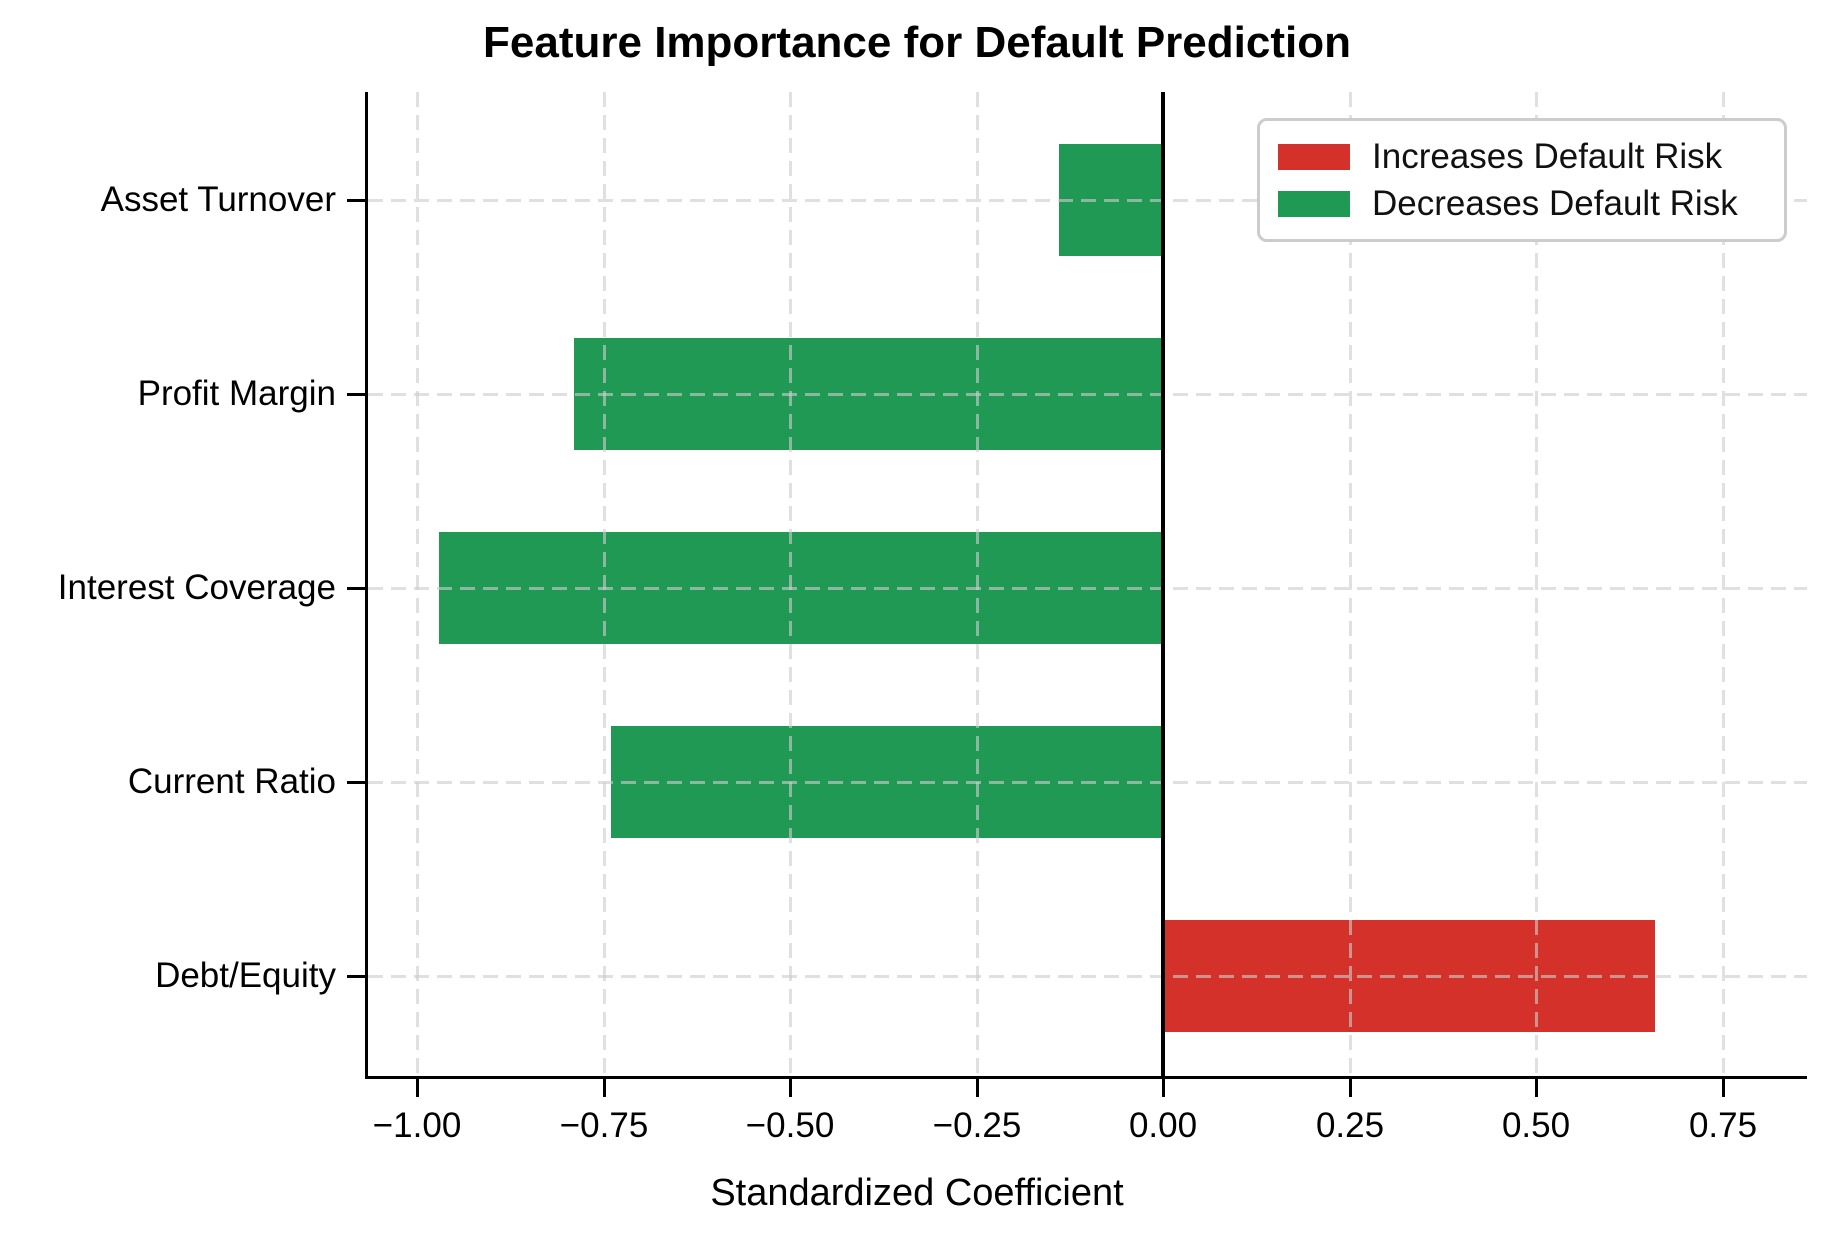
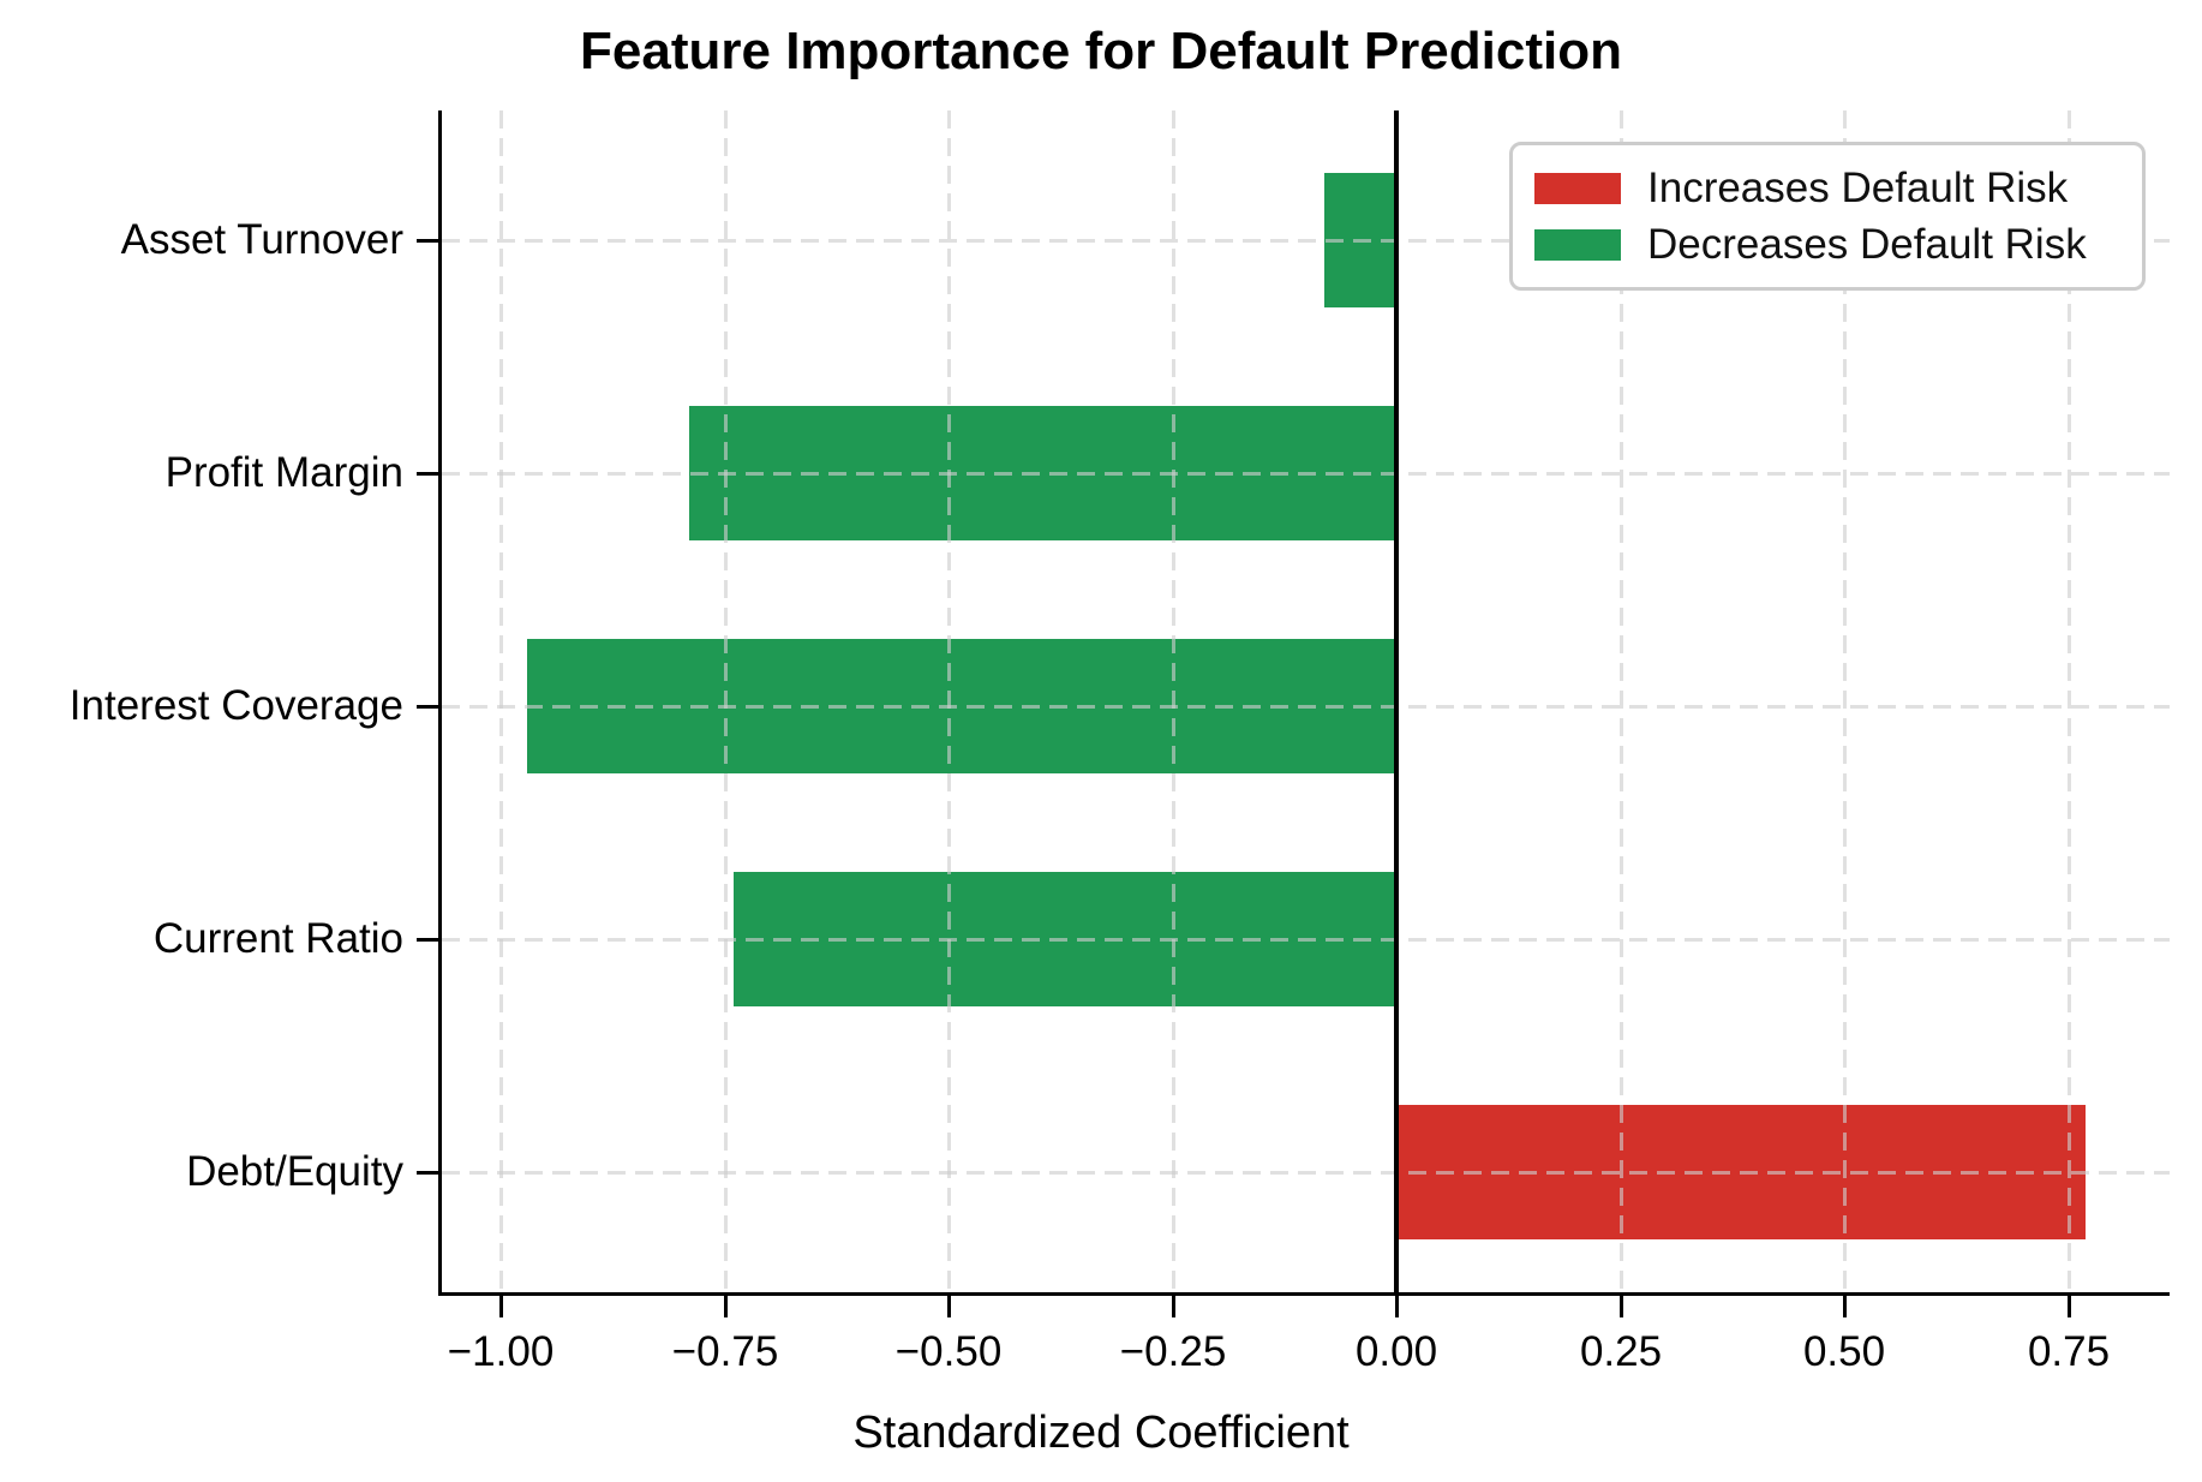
Asset Turnover: -0.14 -> -0.08
Debt/Equity: 0.66 -> 0.77
